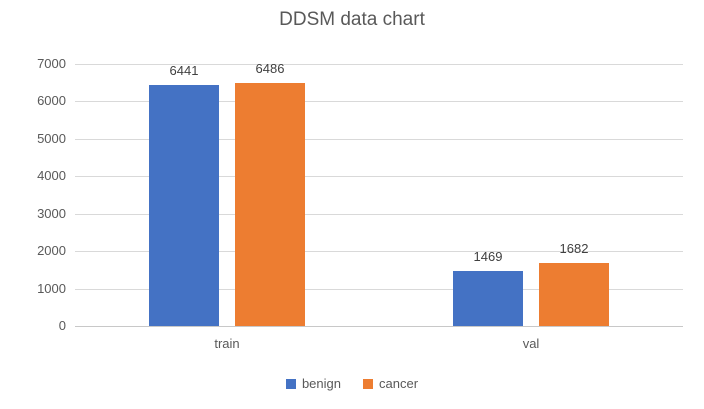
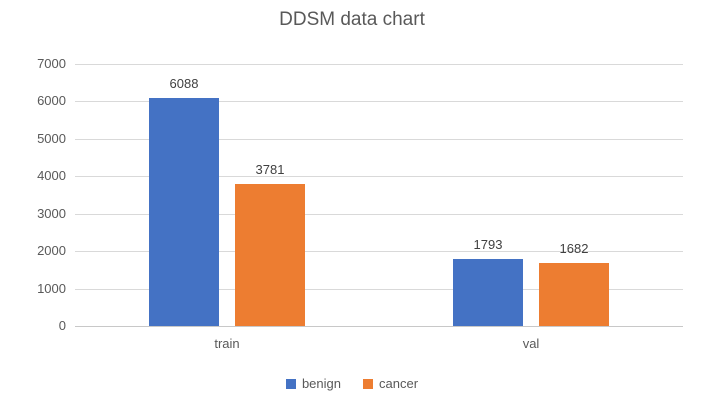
benign/train: 6441 -> 6088
cancer/train: 6486 -> 3781
benign/val: 1469 -> 1793
